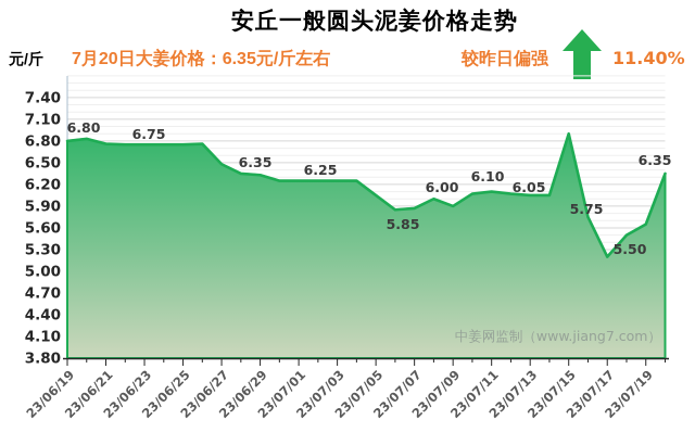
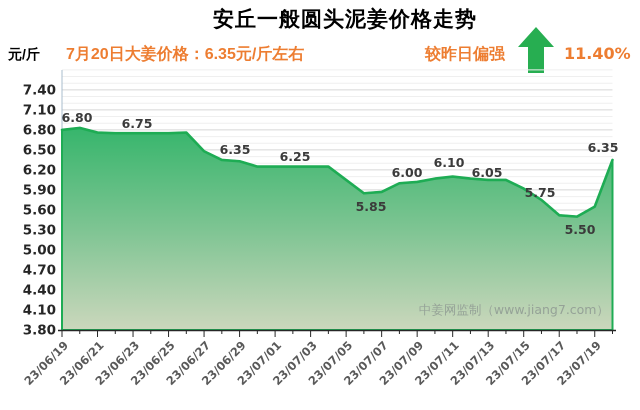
23/07/09: 5.9 -> 6.0
23/07/15: 6.9 -> 5.9
23/07/17: 5.2 -> 5.5
